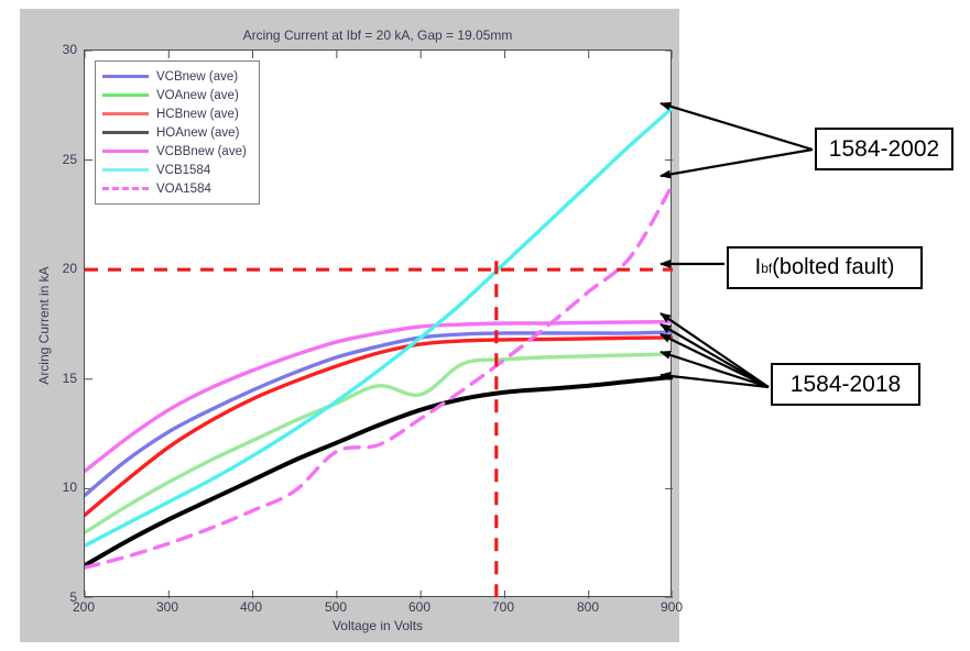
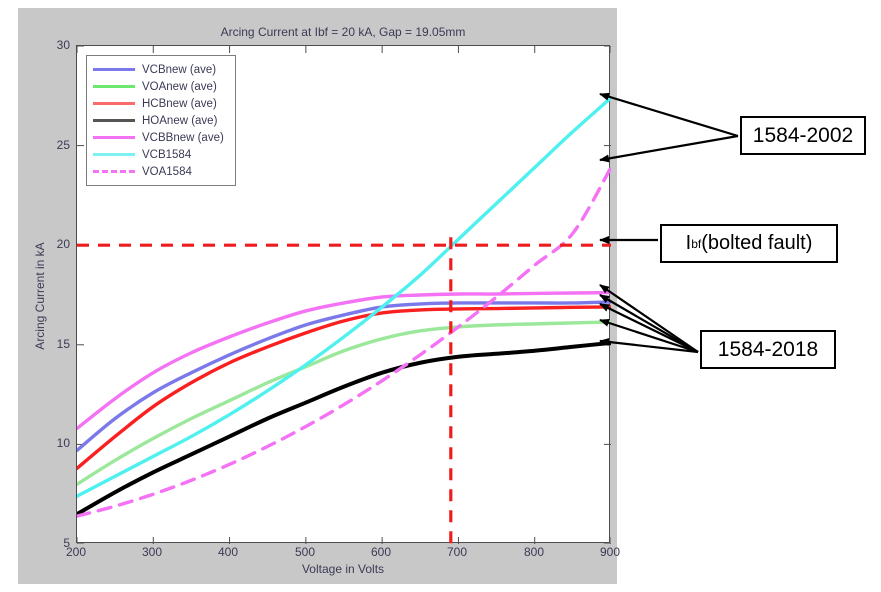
VOA1584/500: 11.7 -> 10.9
VOAnew (ave)/600: 14.3 -> 15.3
